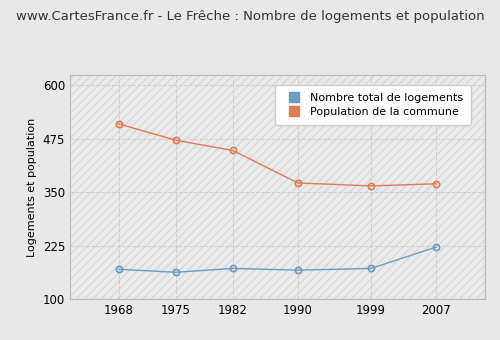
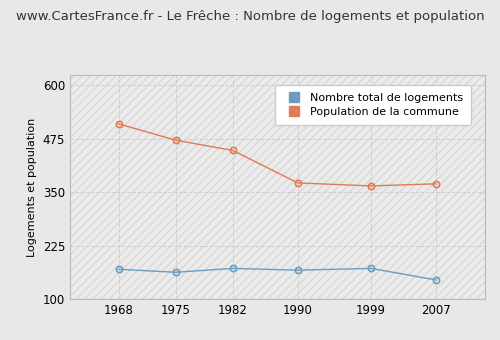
Nombre total de logements/2007: 222 -> 145
